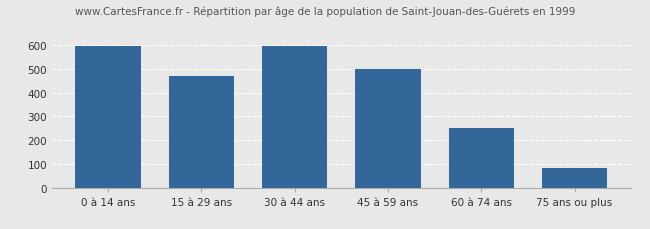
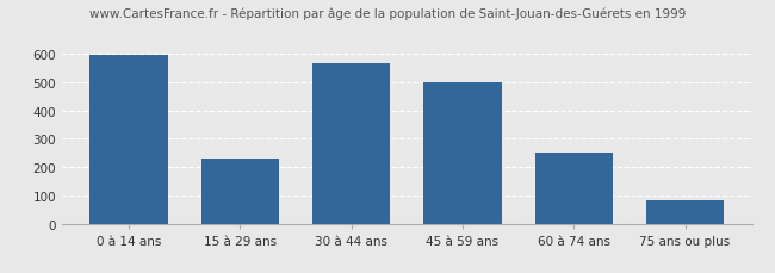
15 à 29 ans: 471 -> 230
30 à 44 ans: 598 -> 565
